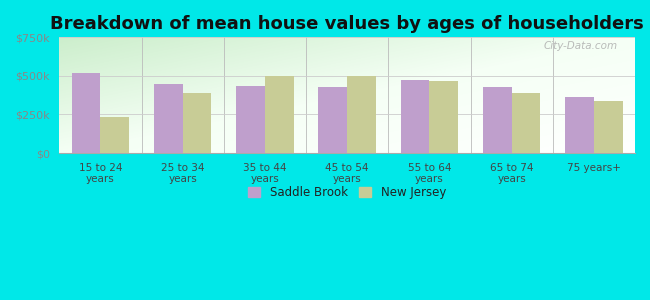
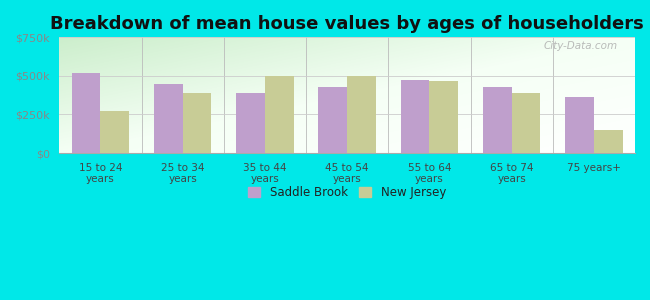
New Jersey/15 to 24 years: $240k -> $270k
Saddle Brook/35 to 44 years: $440k -> $390k
New Jersey/75 years+: $340k -> $150k
